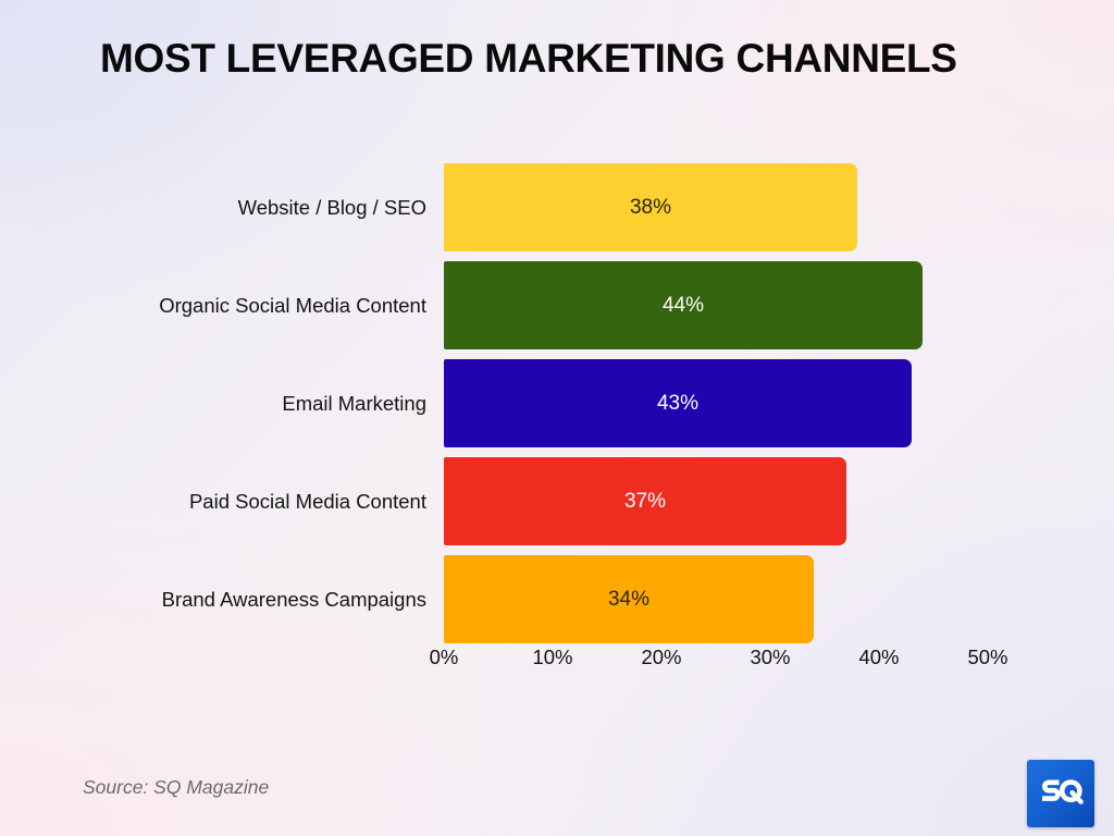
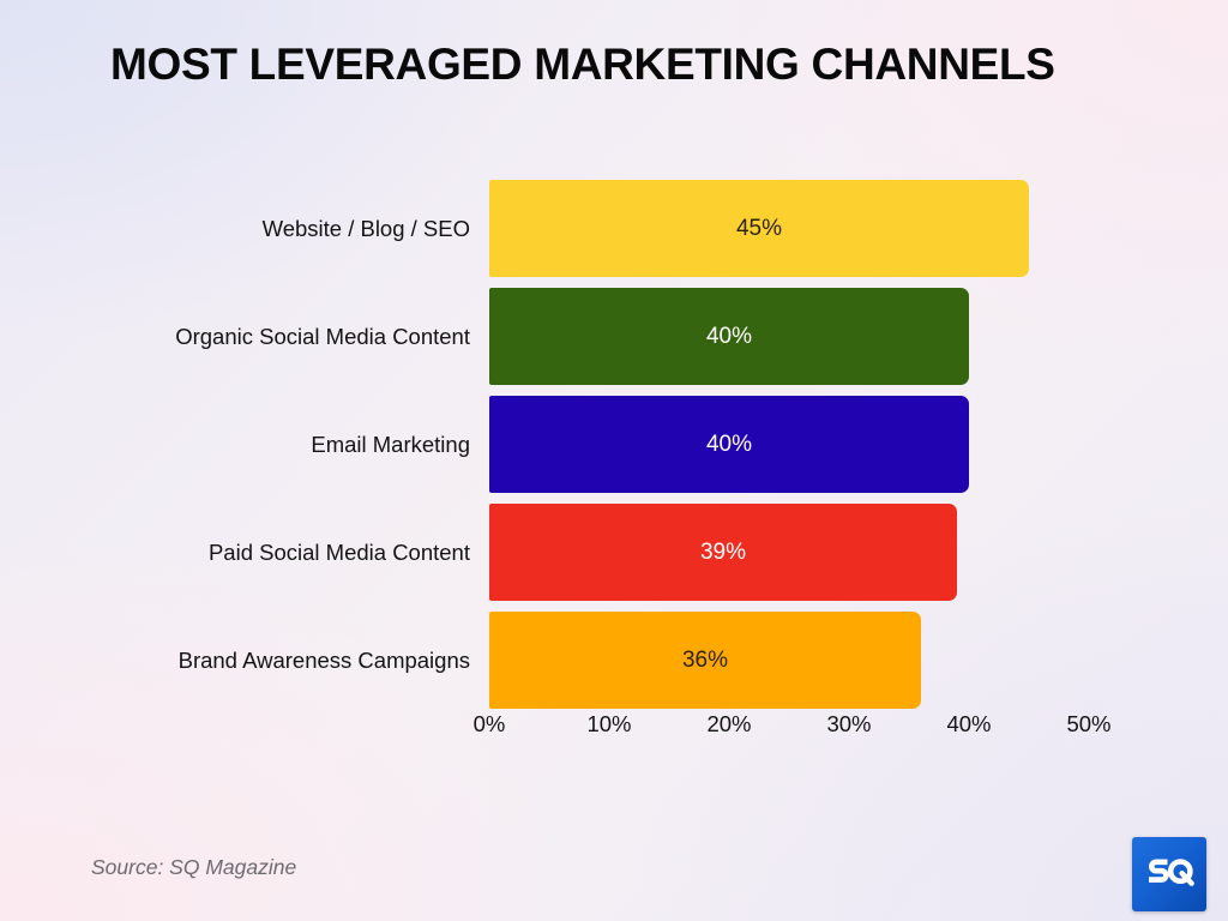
Website / Blog / SEO: 38% -> 45%
Organic Social Media Content: 44% -> 40%
Email Marketing: 43% -> 40%
Paid Social Media Content: 37% -> 39%
Brand Awareness Campaigns: 34% -> 36%
